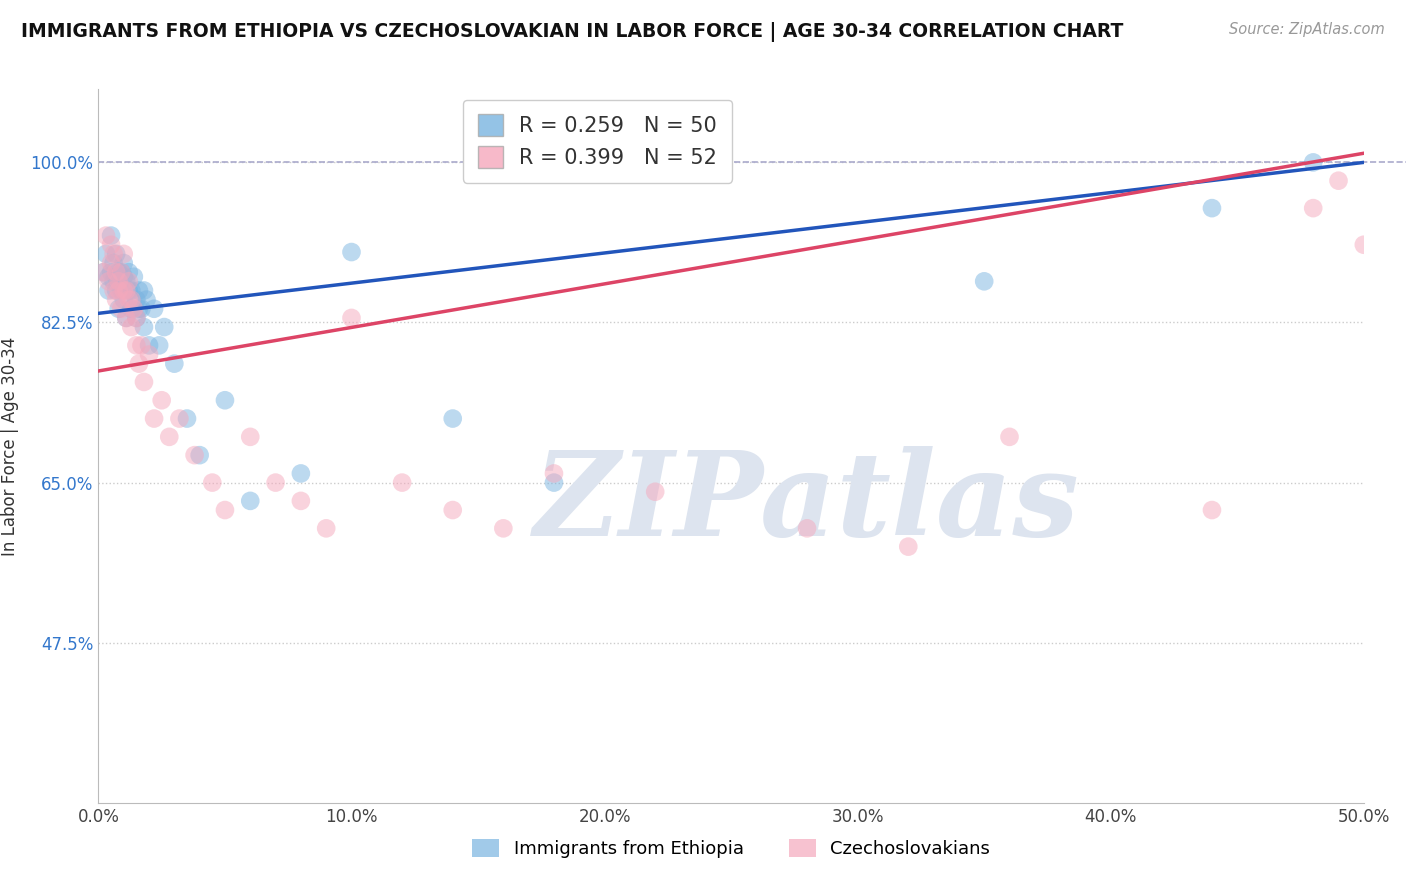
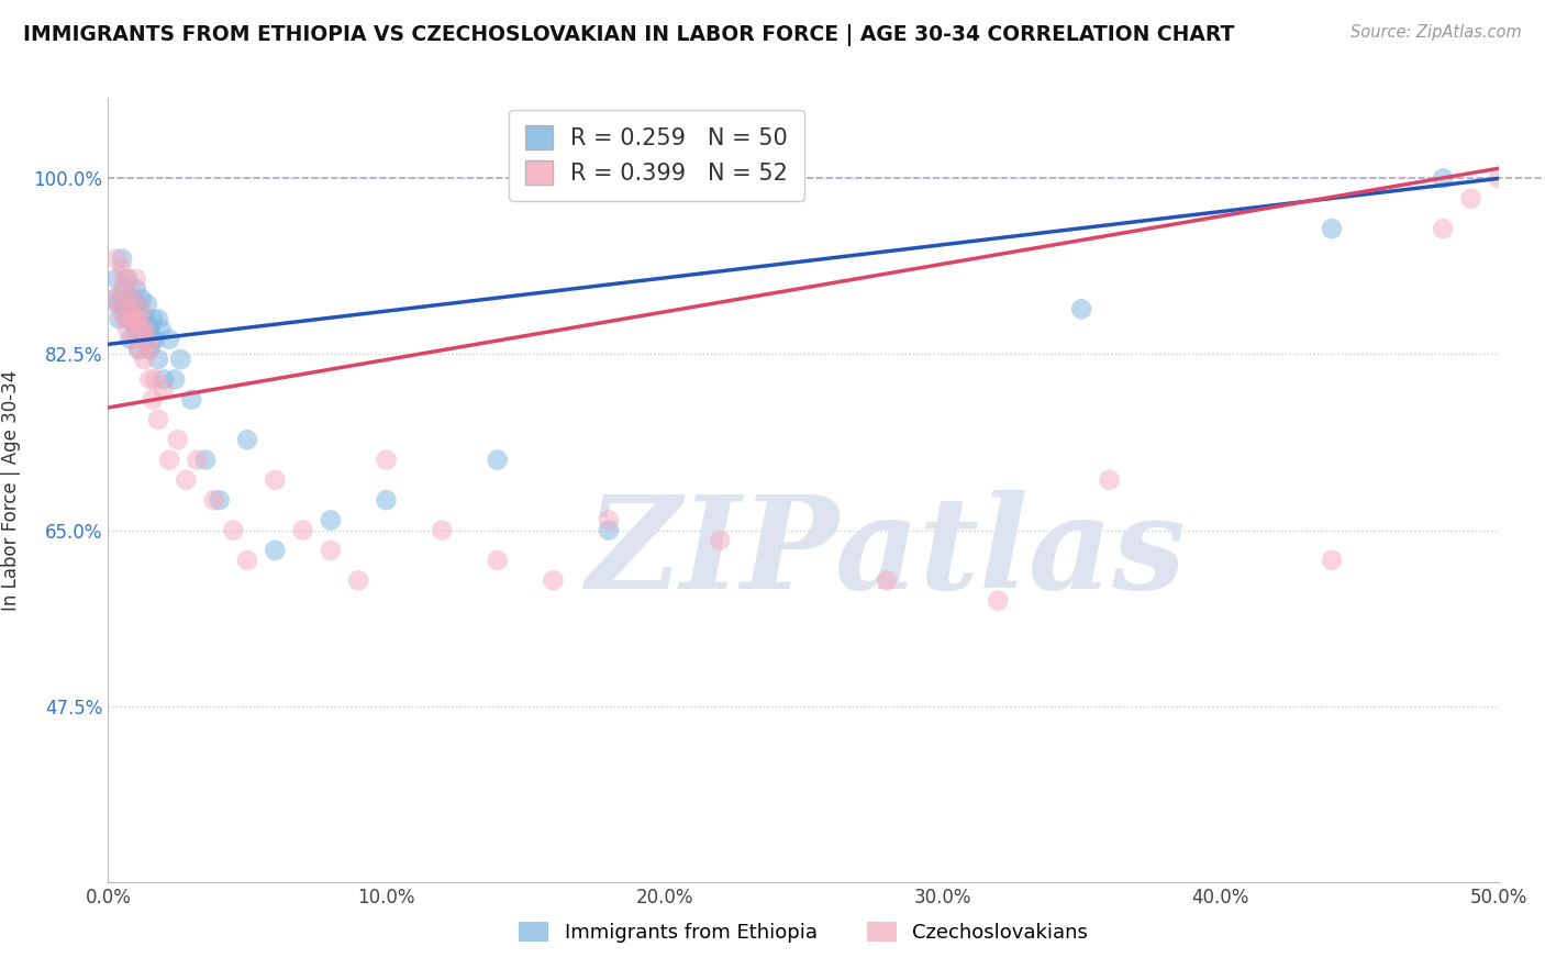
Immigrants from Ethiopia/10.0%: 90.2% -> 68.0%
Czechoslovakians/10.0%: 83% -> 72%
Czechoslovakians/50.0%: 91% -> 100%
